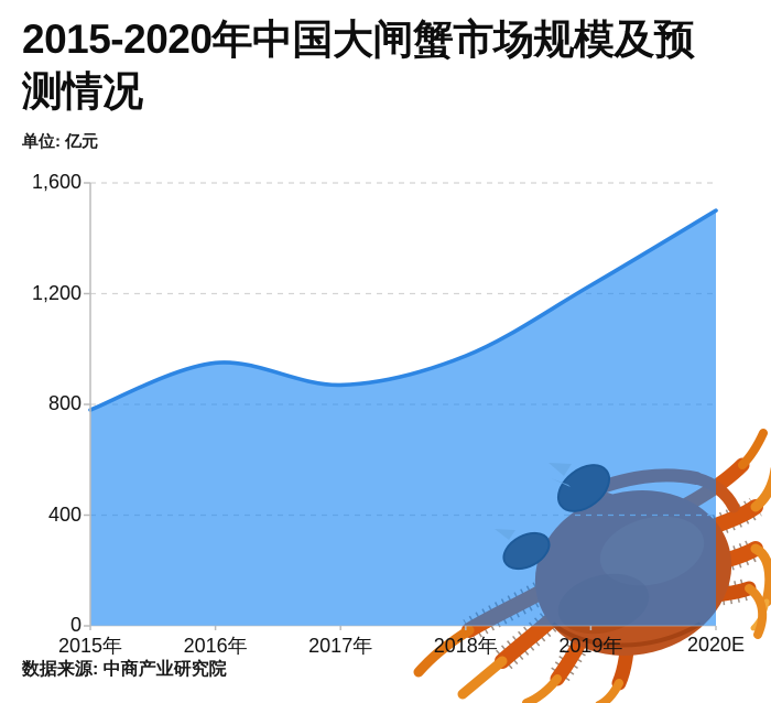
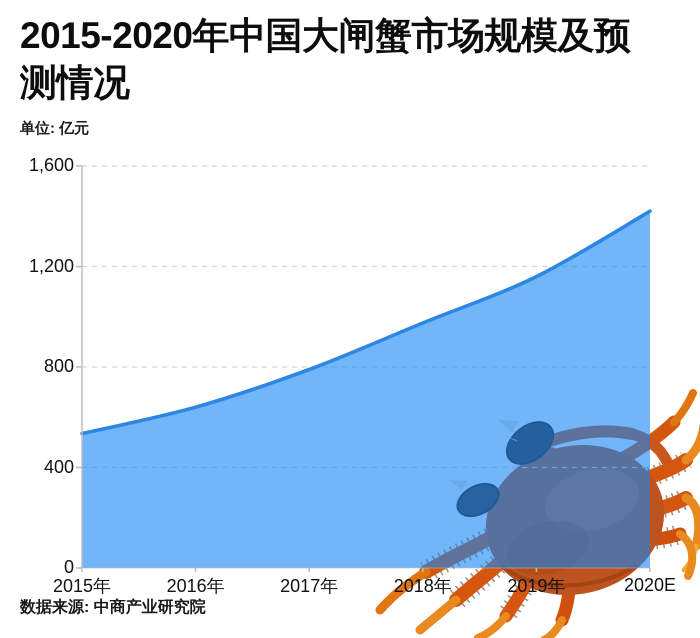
2015年: 780 -> 540
2016年: 950 -> 640
2017年: 870 -> 790
2019年: 1230 -> 1160
2020E: 1500 -> 1420
